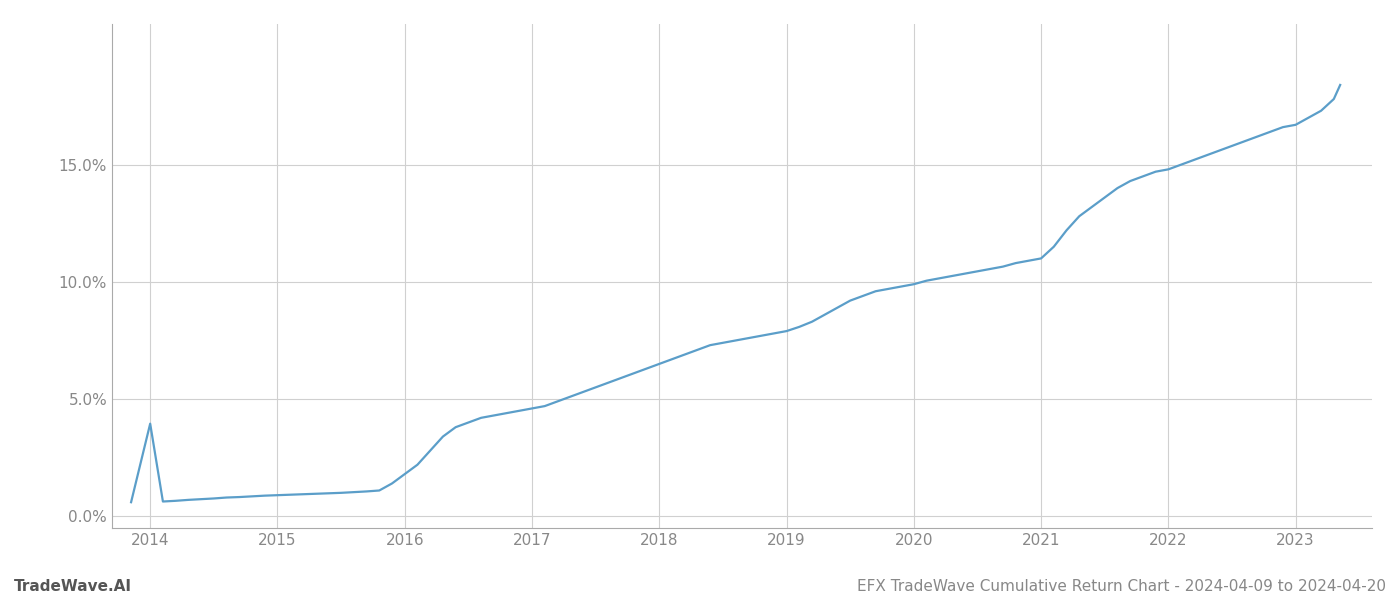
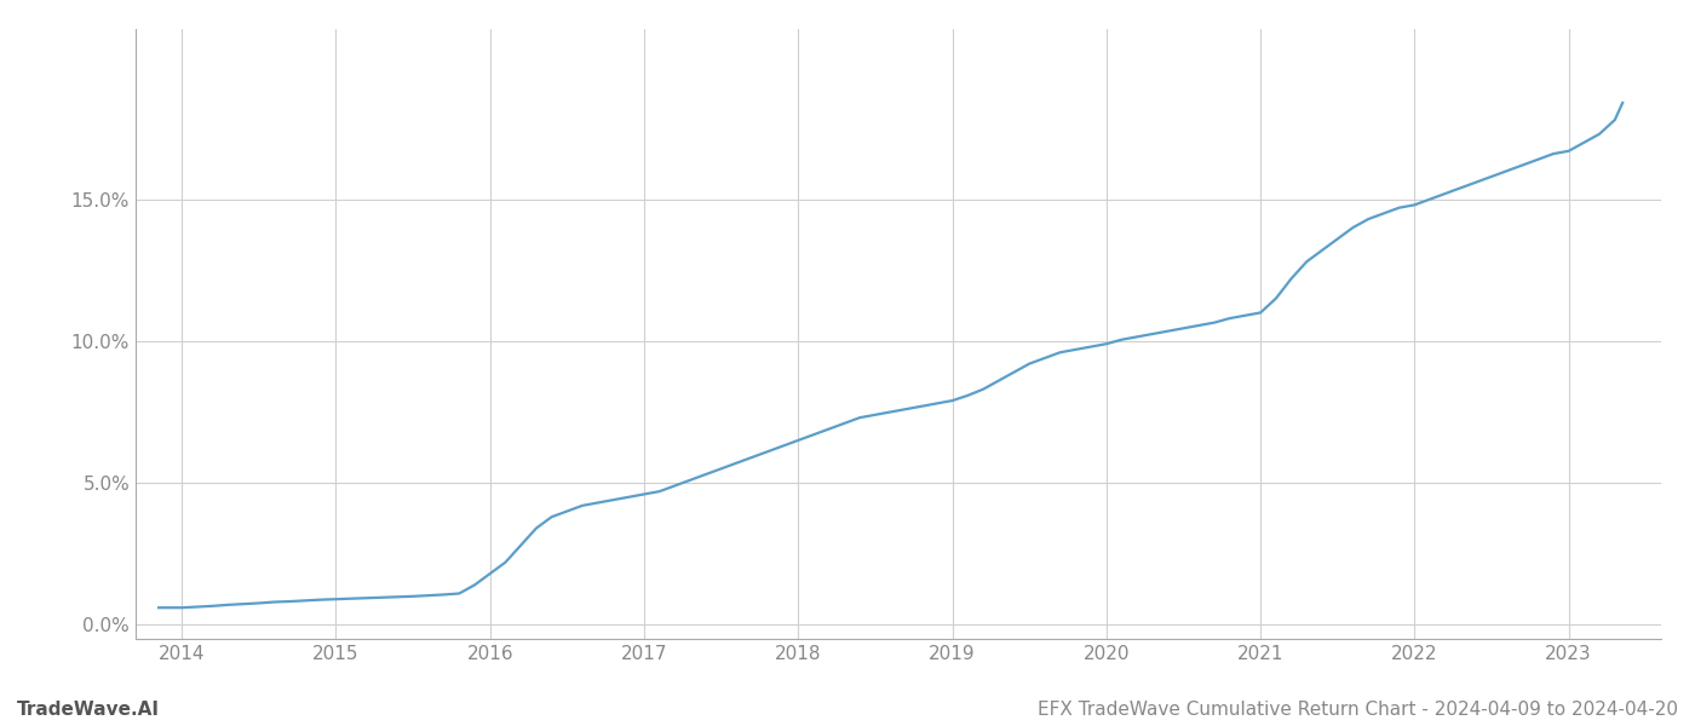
2014: 3.95% -> 0.60%
